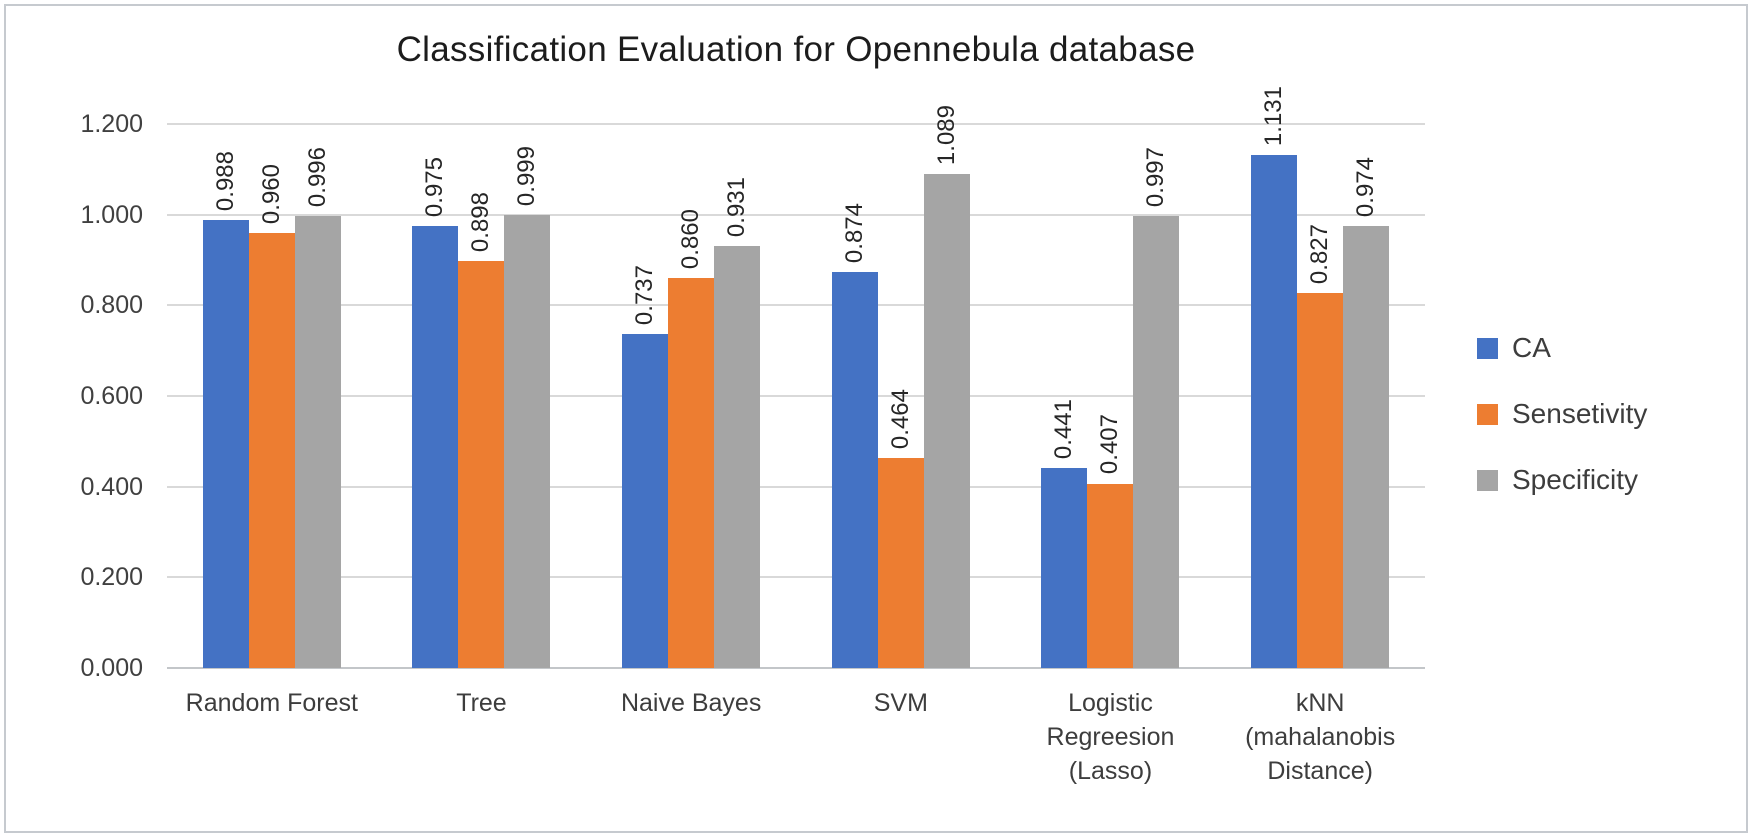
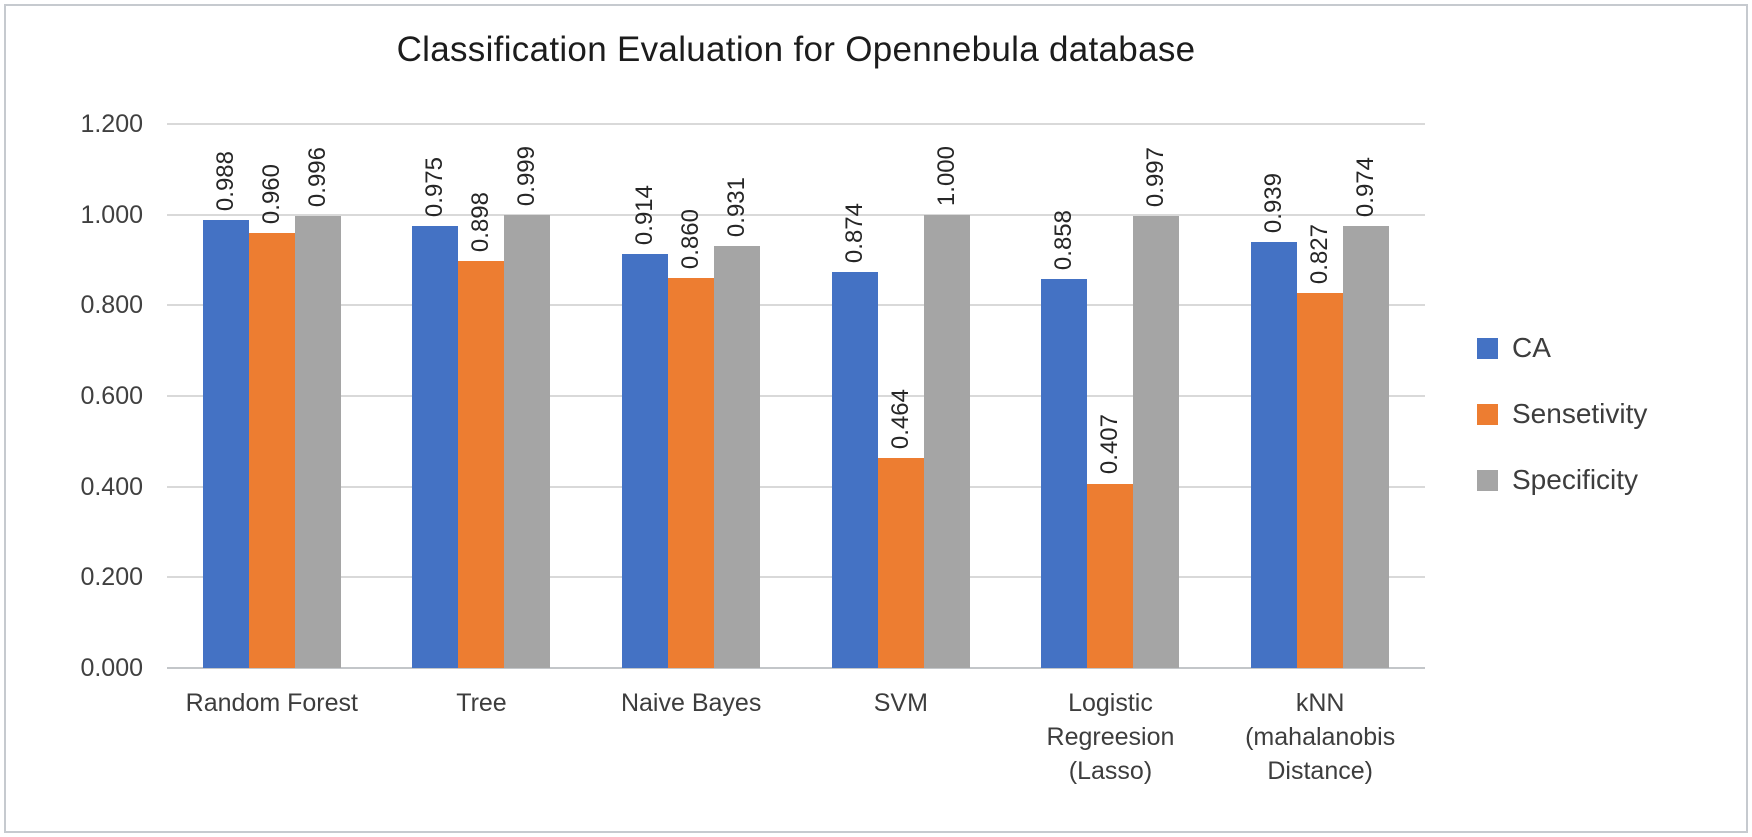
CA/Naive Bayes: 0.737 -> 0.914
Specificity/SVM: 1.089 -> 1.000
CA/Logistic Regreesion (Lasso): 0.441 -> 0.858
CA/kNN (mahalanobis Distance): 1.131 -> 0.939
